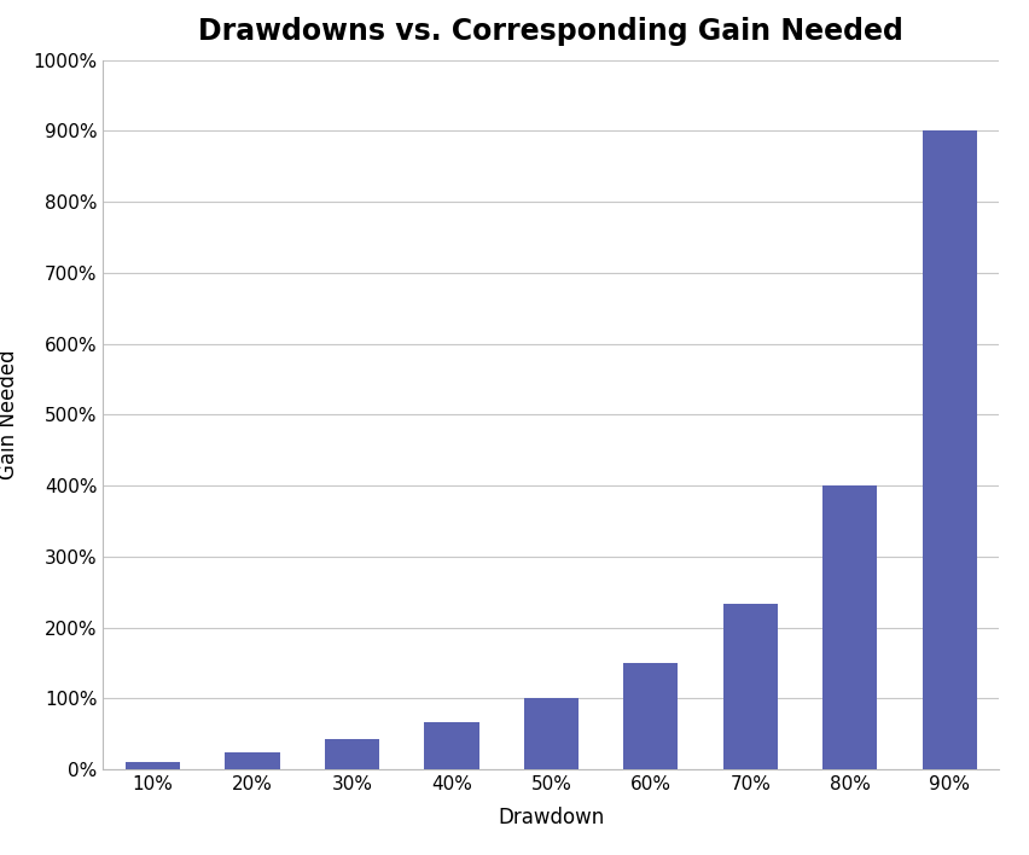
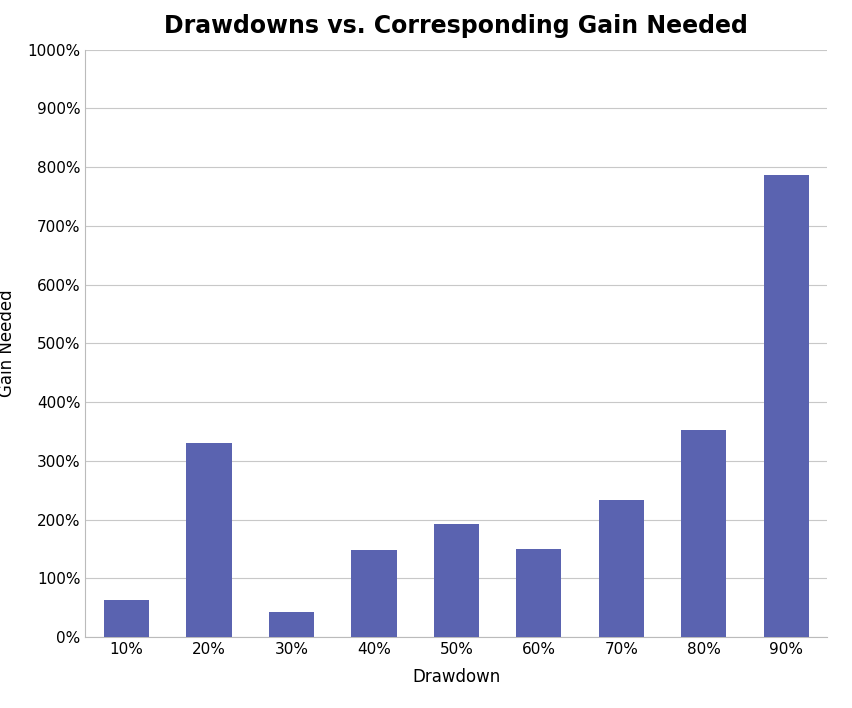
10%: 11% -> 64%
20%: 25% -> 330%
40%: 67% -> 148%
50%: 100% -> 192%
80%: 400% -> 352%
90%: 900% -> 786%
